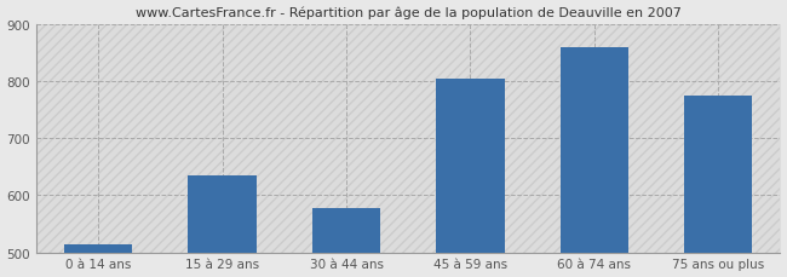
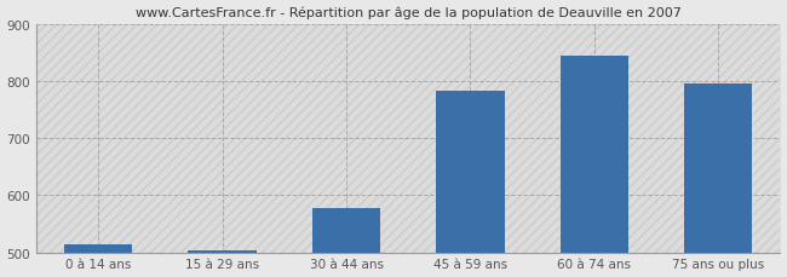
15 à 29 ans: 635 -> 503
45 à 59 ans: 805 -> 783
60 à 74 ans: 860 -> 845
75 ans ou plus: 775 -> 797
